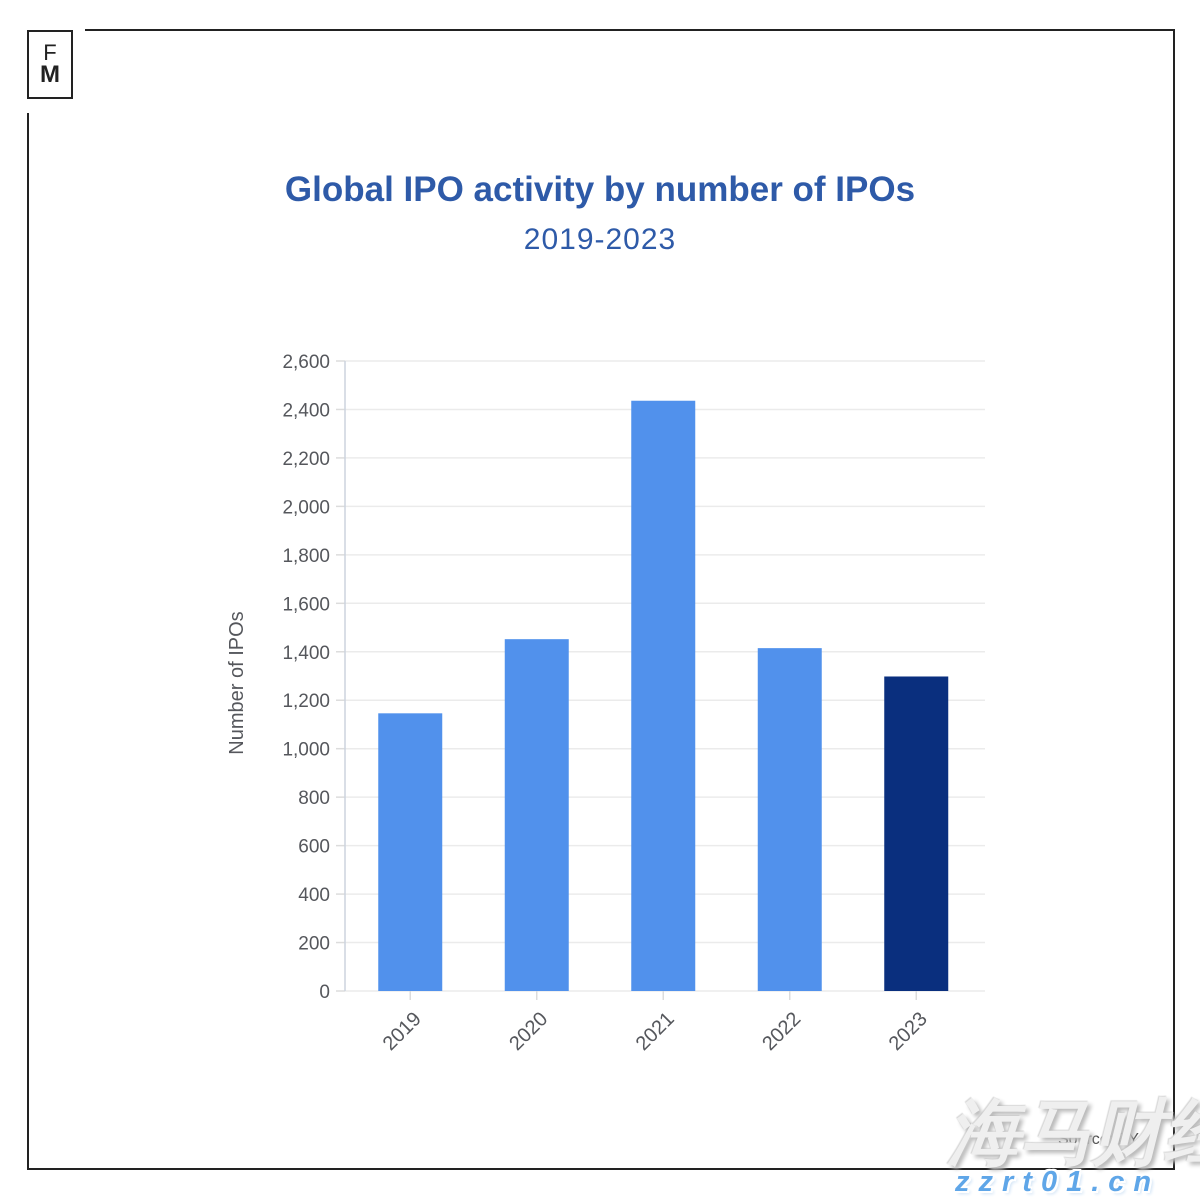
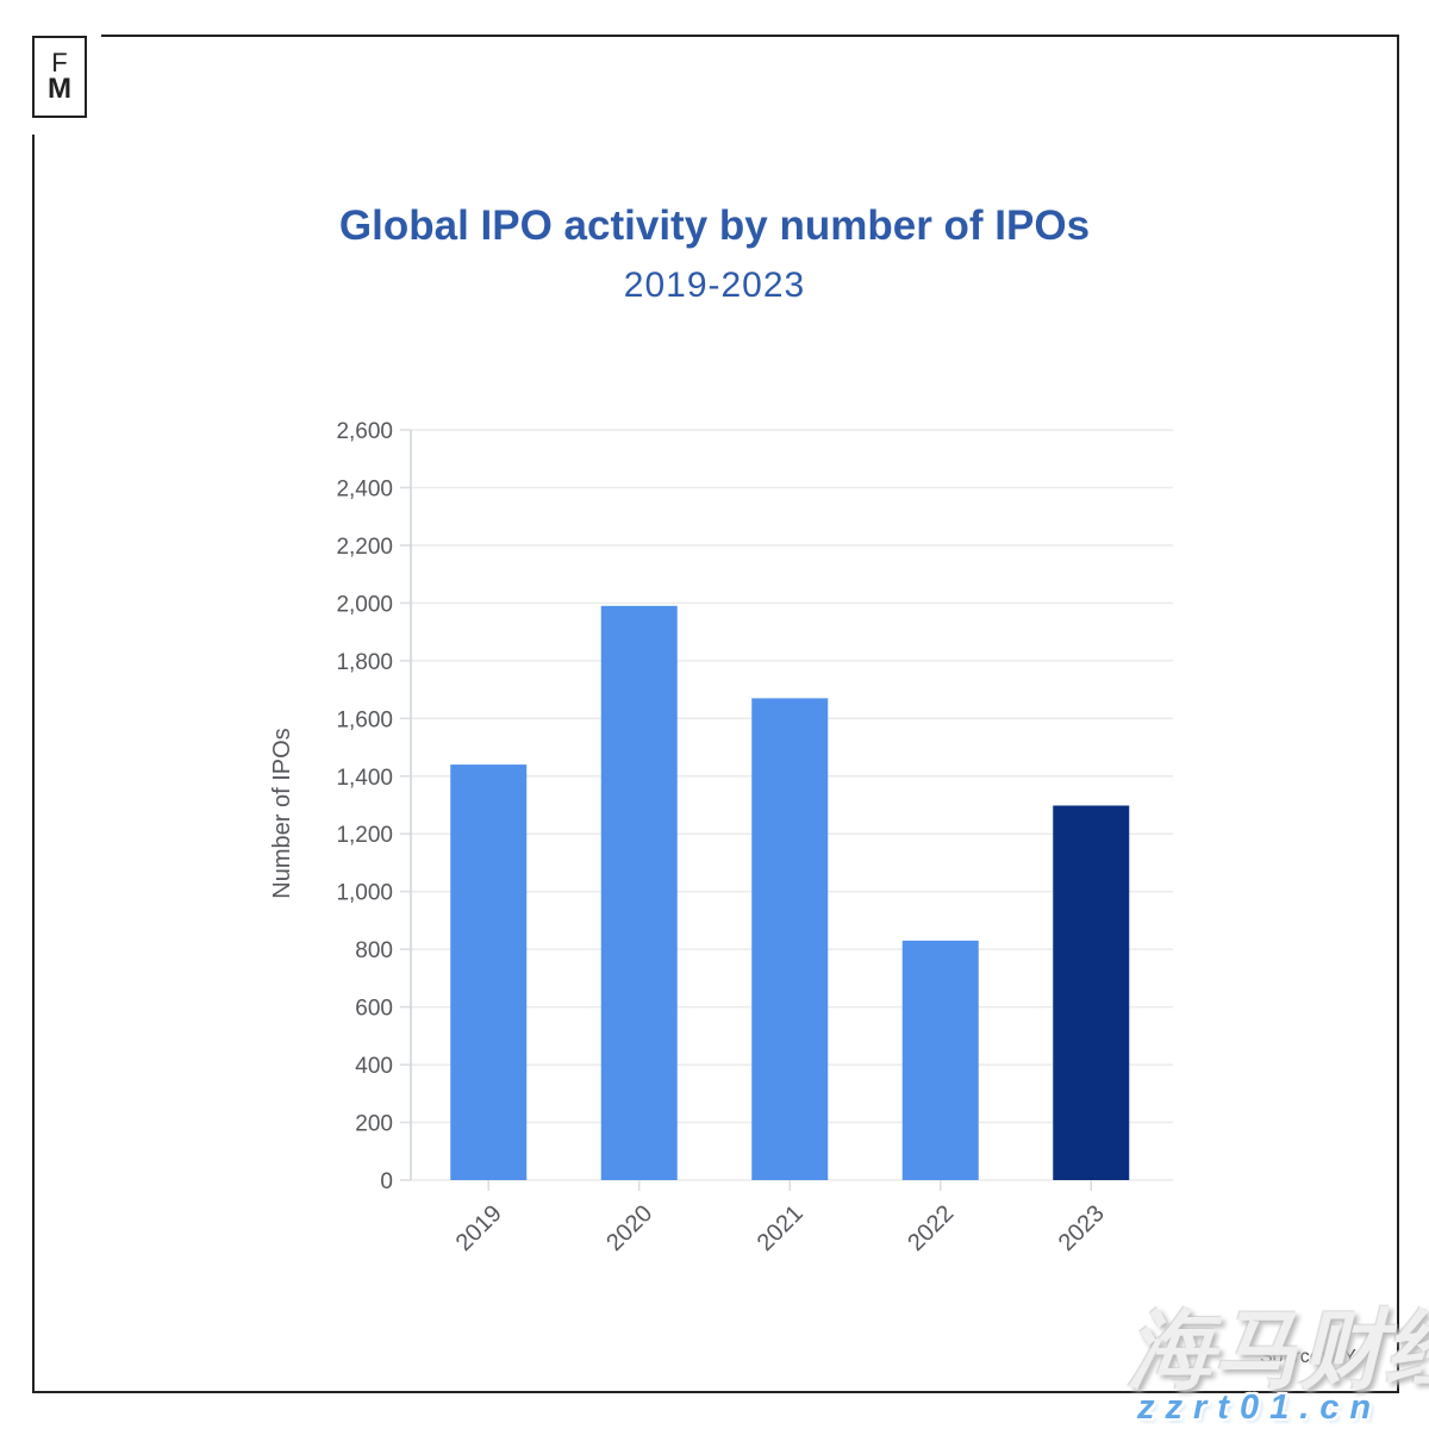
2019: 1150 -> 1440
2020: 1450 -> 1990
2021: 2440 -> 1670
2022: 1420 -> 830
